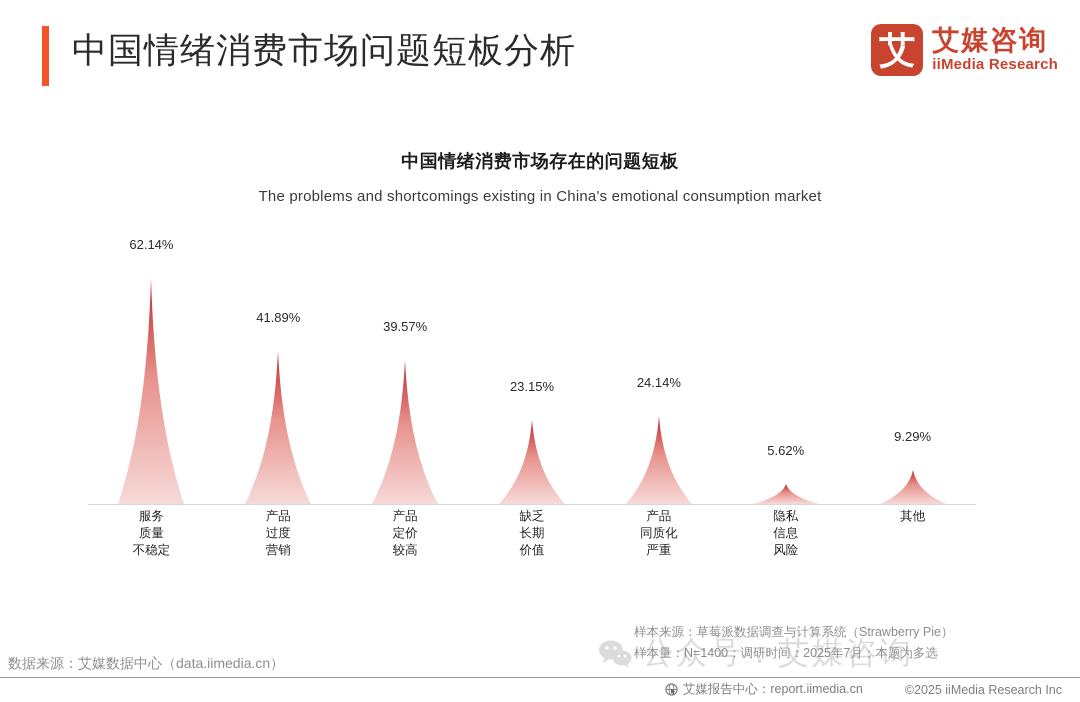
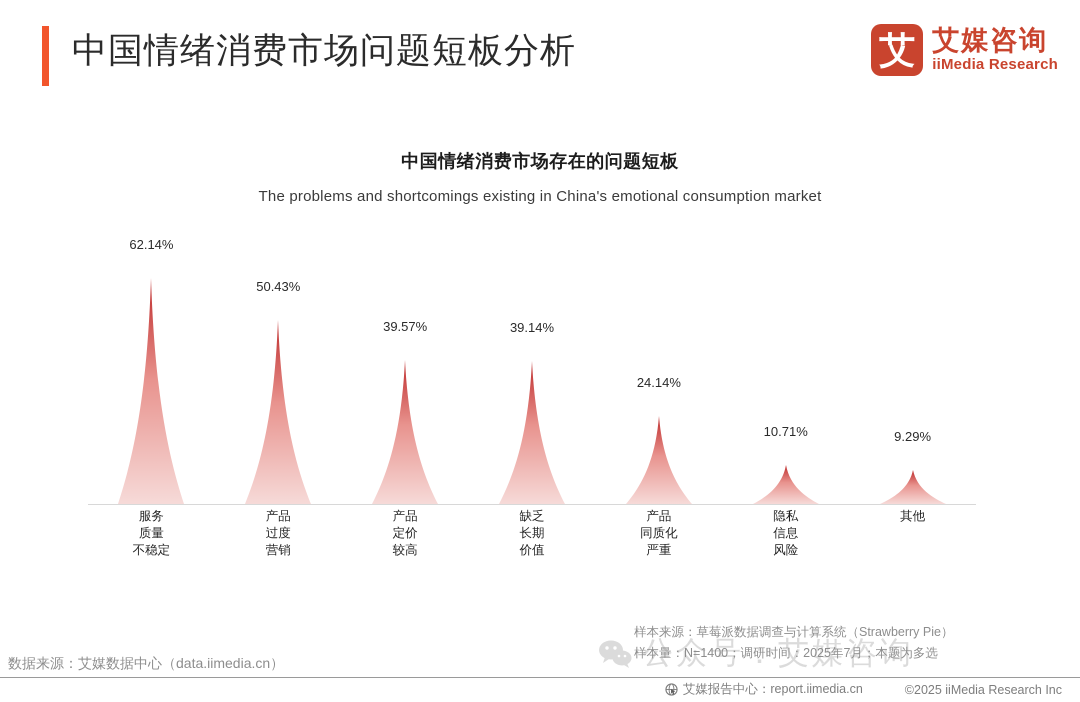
产品 过度 营销: 41.89% -> 50.43%
缺乏 长期 价值: 23.15% -> 39.14%
隐私 信息 风险: 5.62% -> 10.71%
